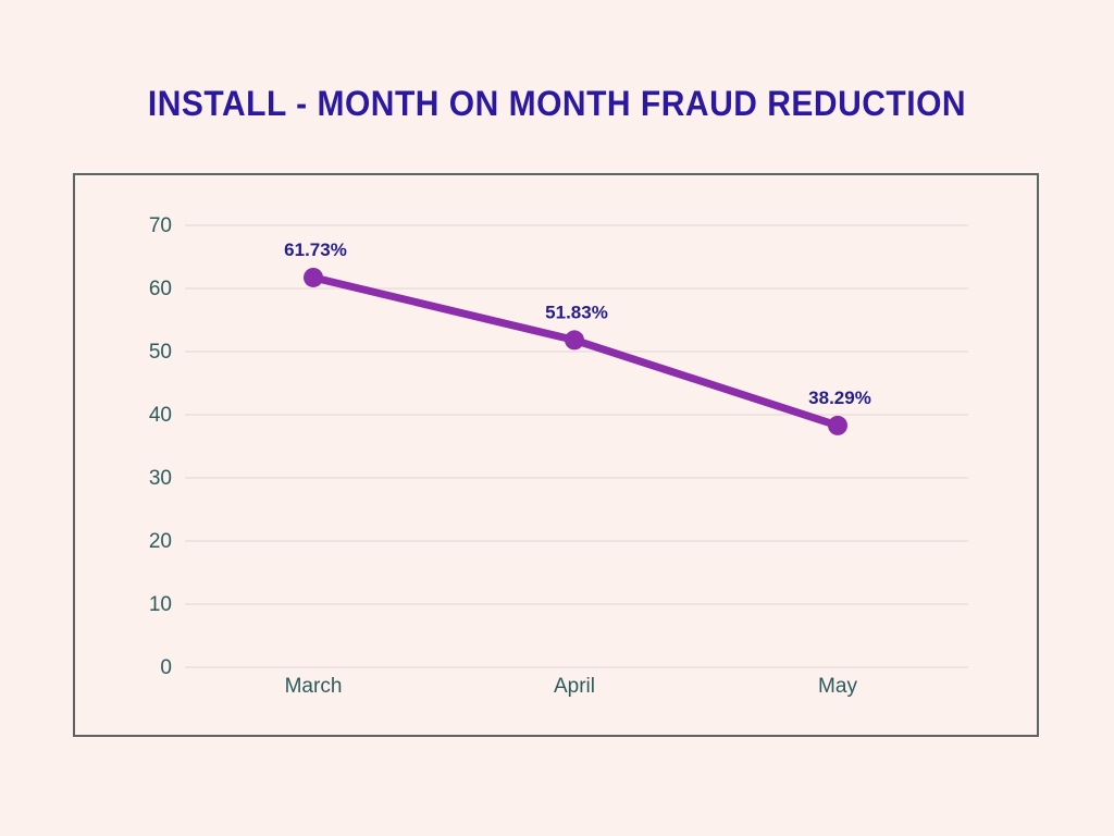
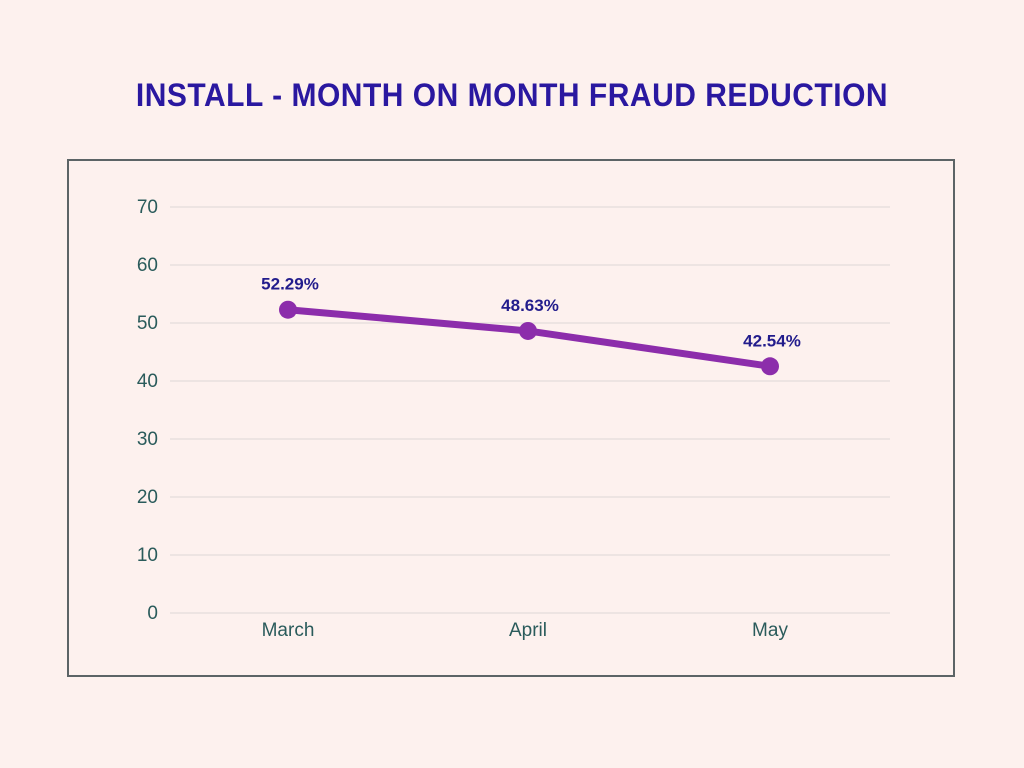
March: 61.73% -> 52.29%
April: 51.83% -> 48.63%
May: 38.29% -> 42.54%
